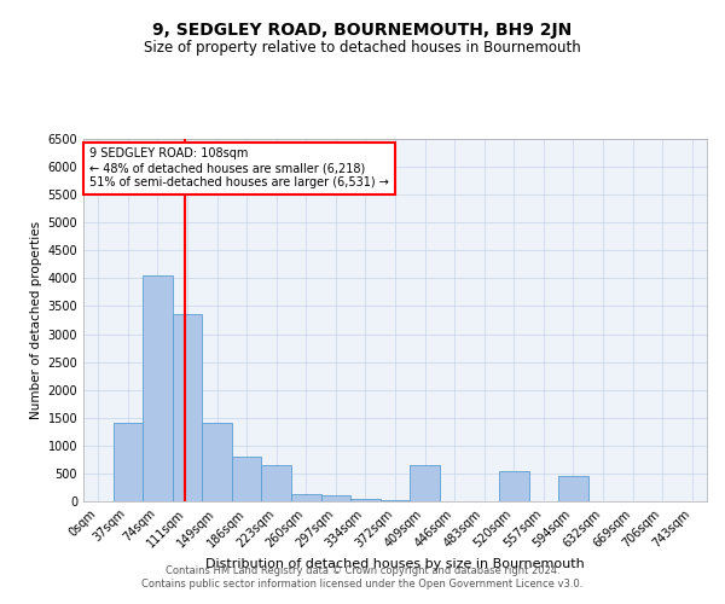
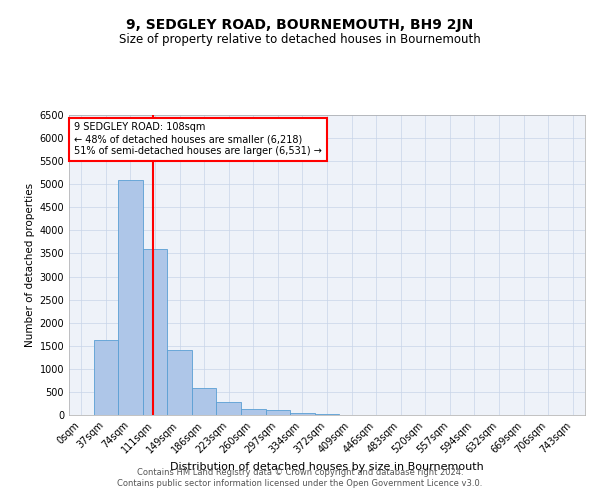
37sqm: 1400 -> 1620
74sqm: 4050 -> 5100
111sqm: 3350 -> 3600
186sqm: 800 -> 580
223sqm: 650 -> 280
409sqm: 650 -> 10
520sqm: 550 -> 0
594sqm: 450 -> 0
